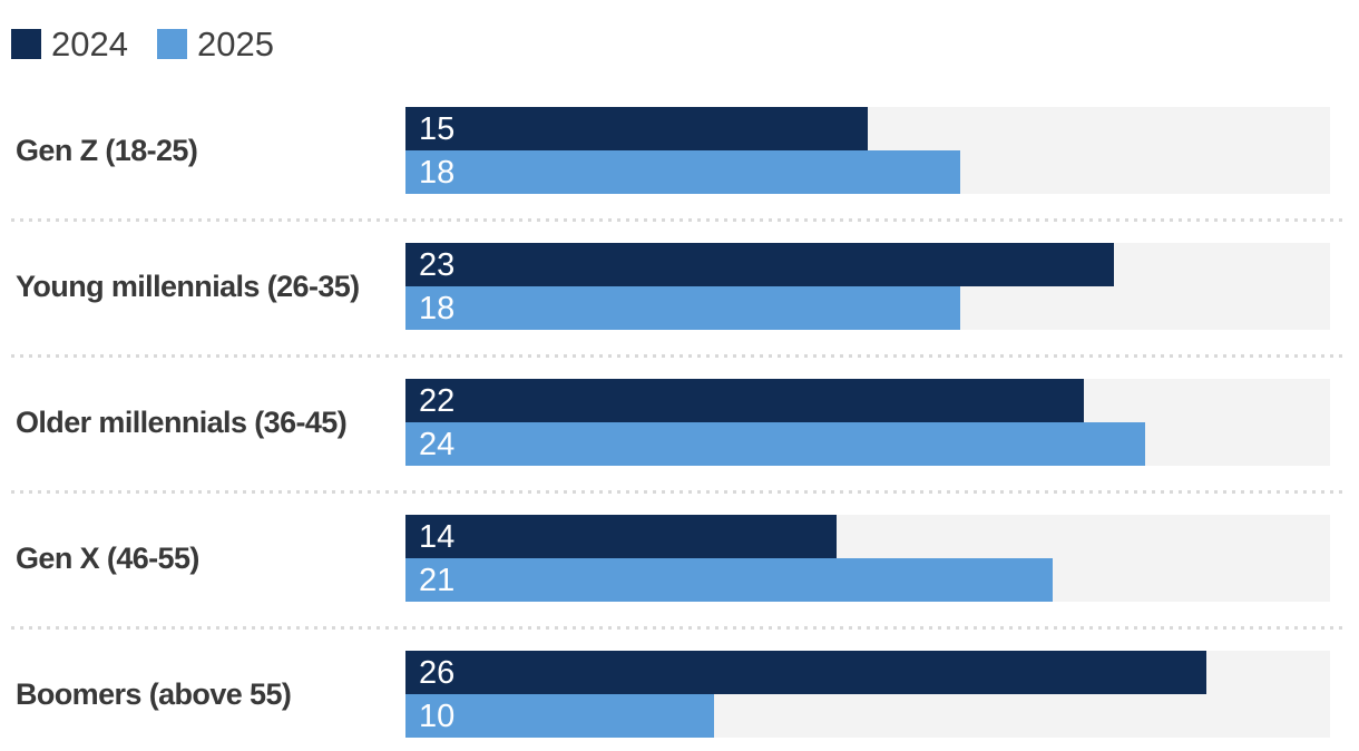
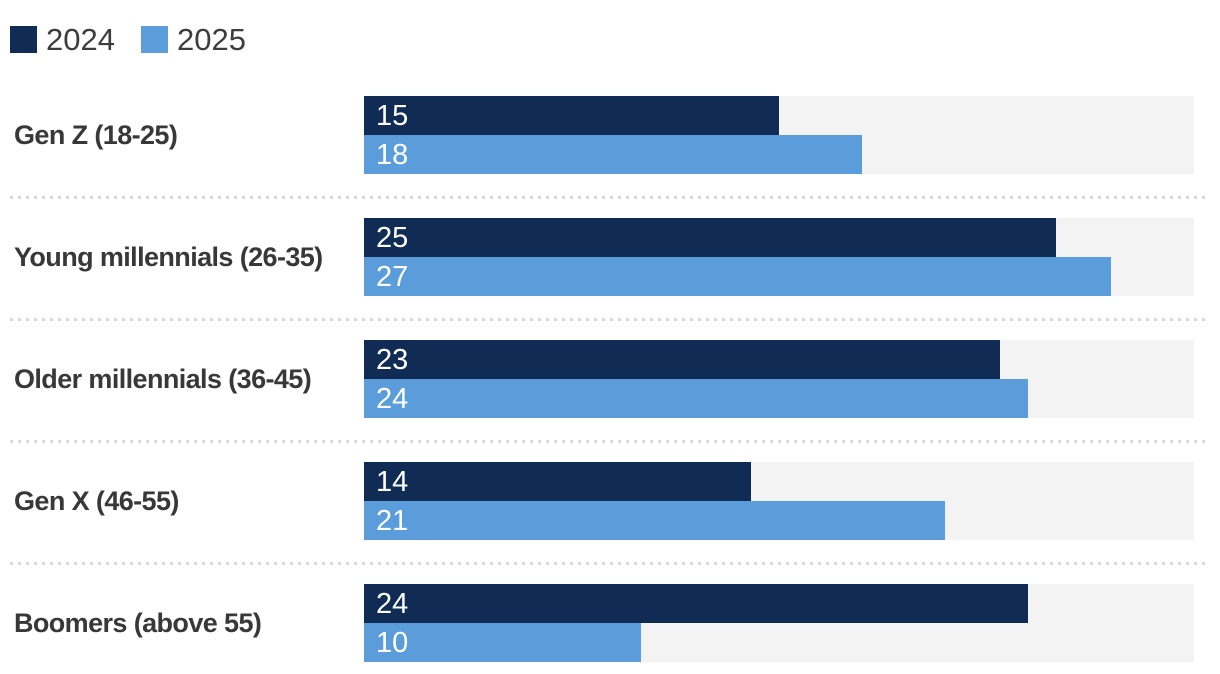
2024/Young millennials (26-35): 23 -> 25
2025/Young millennials (26-35): 18 -> 27
2024/Older millennials (36-45): 22 -> 23
2024/Boomers (above 55): 26 -> 24
